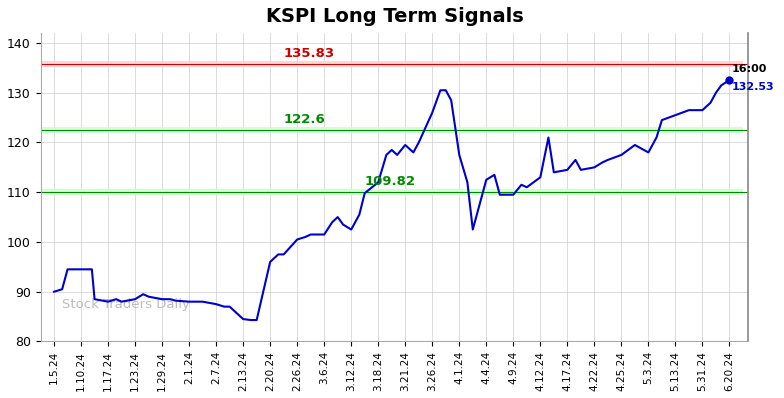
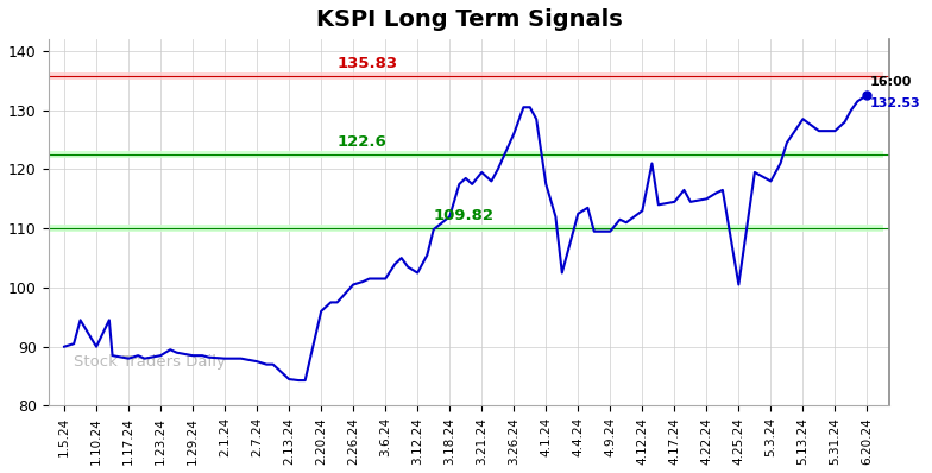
1.10.24: 94.5 -> 90.0
4.25.24: 117.5 -> 100.5
5.13.24: 125.5 -> 128.5
